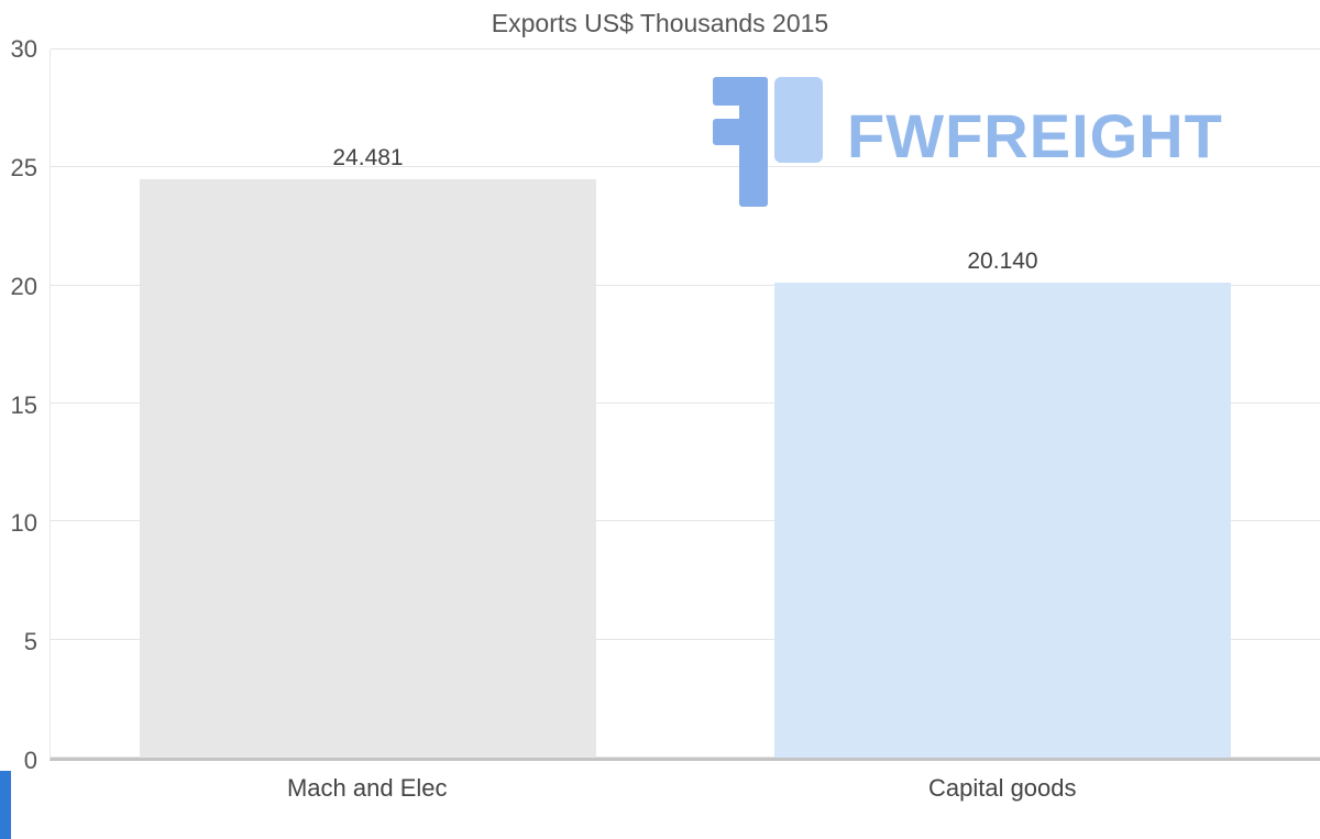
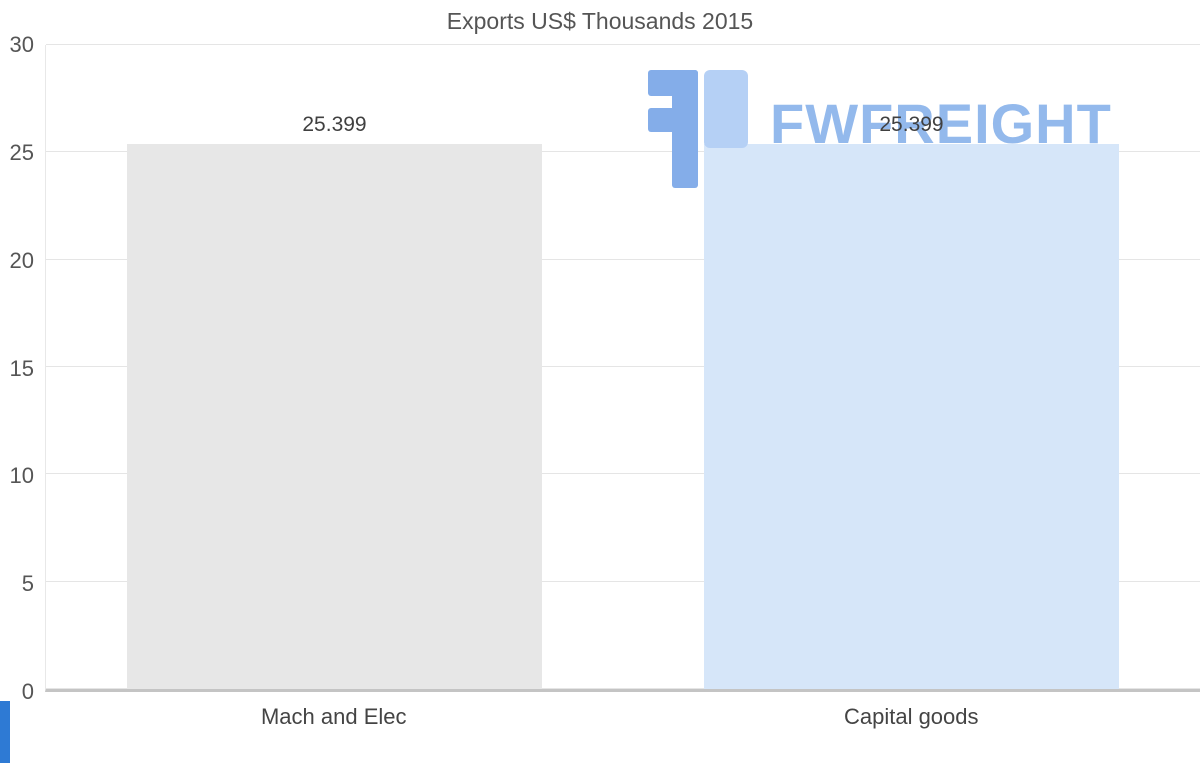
Mach and Elec: 24.481 -> 25.399
Capital goods: 20.140 -> 25.399
